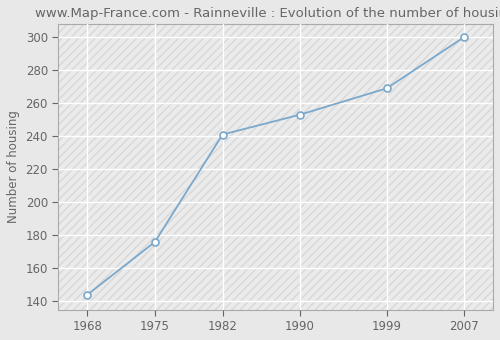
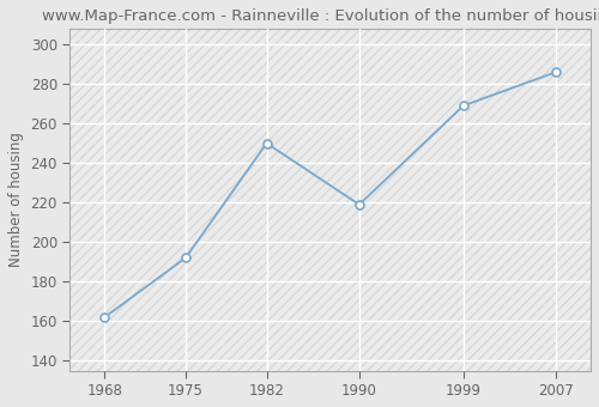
1968: 144 -> 162
1975: 176 -> 192
1982: 241 -> 250
1990: 253 -> 219
2007: 300 -> 286
